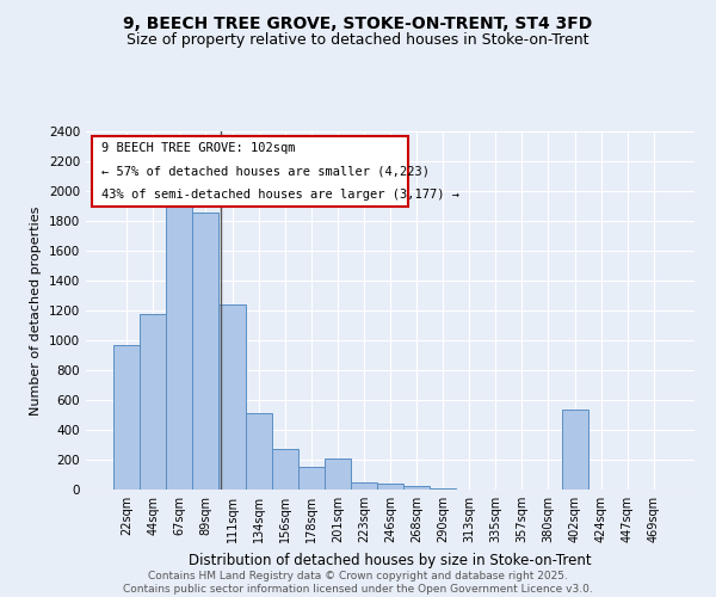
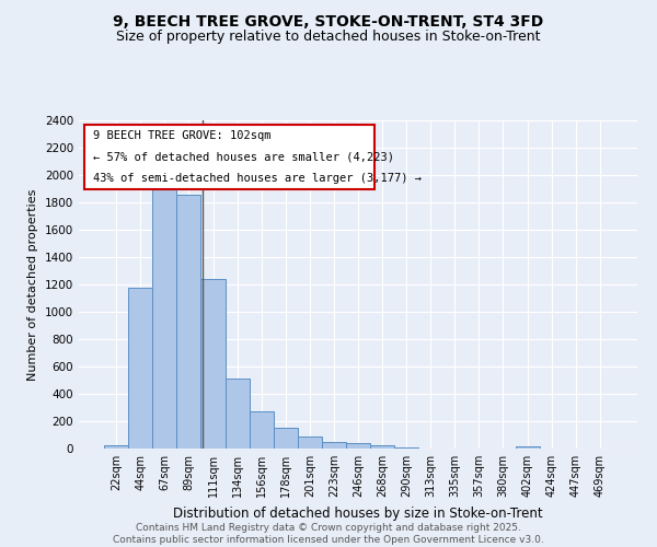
22sqm: 970 -> 20
201sqm: 210 -> 90
402sqm: 540 -> 20
